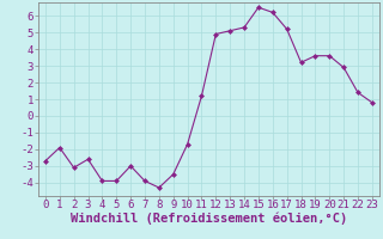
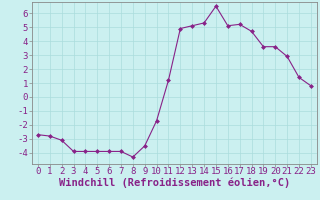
1: -1.9 -> -2.8
3: -2.6 -> -3.9
6: -3.0 -> -3.9
16: 6.2 -> 5.1
18: 3.2 -> 4.7
